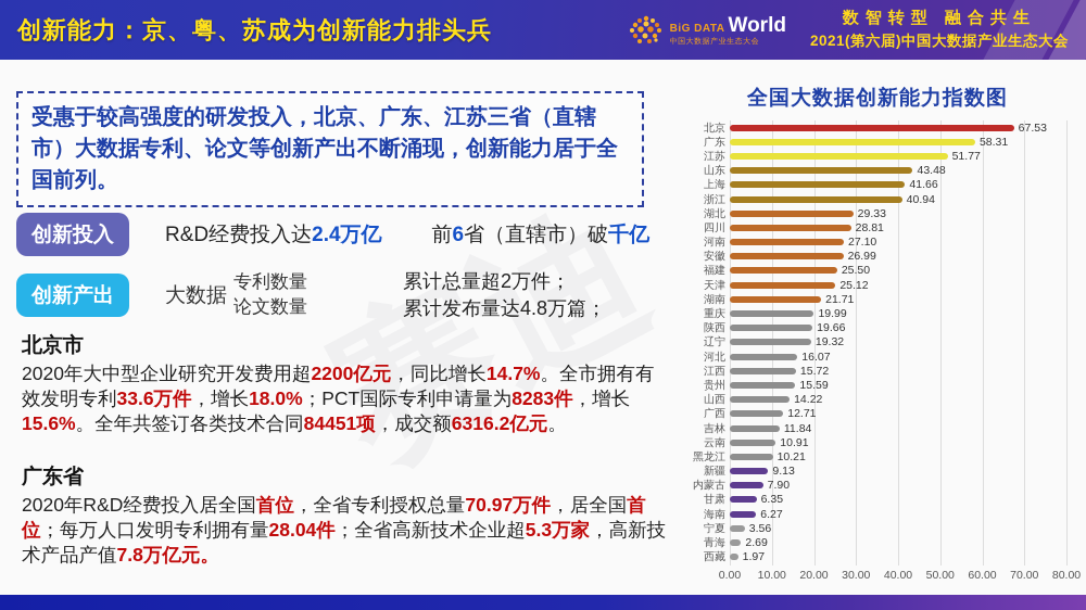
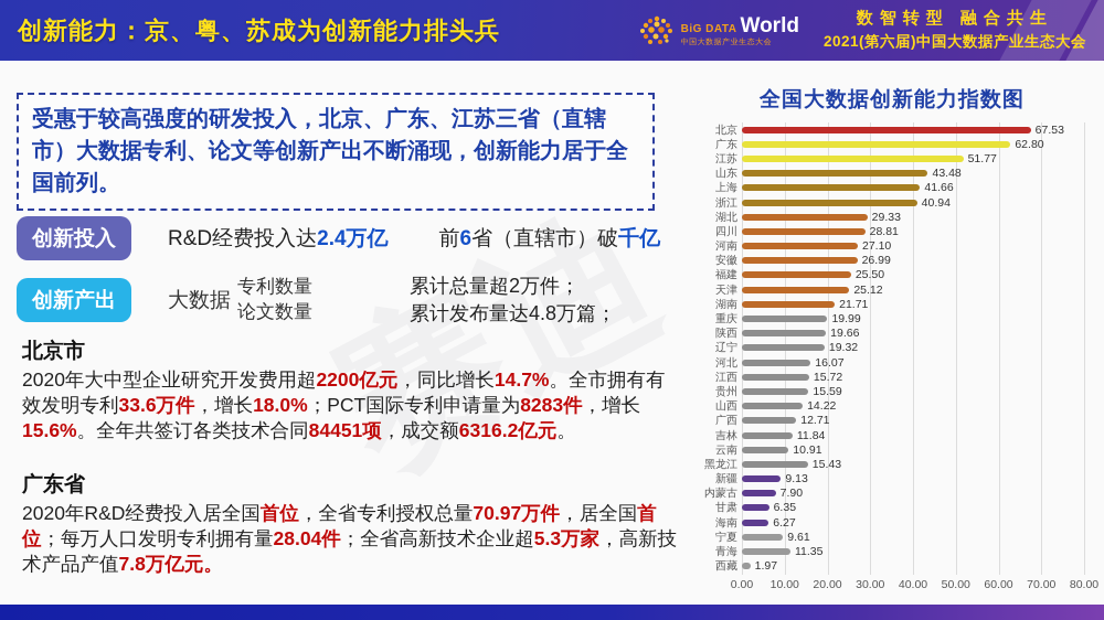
广东: 58.31 -> 62.80
黑龙江: 10.21 -> 15.43
宁夏: 3.56 -> 9.61
青海: 2.69 -> 11.35
